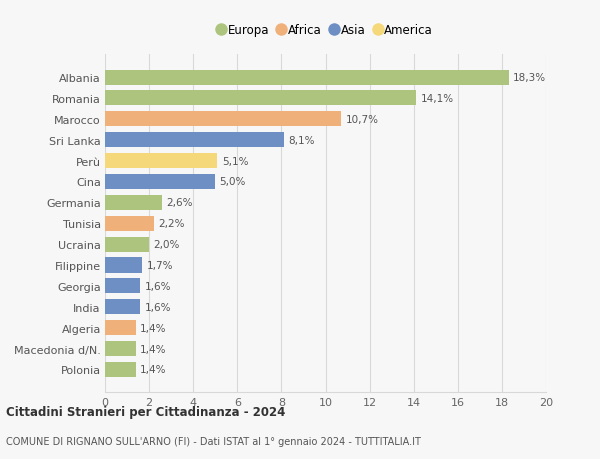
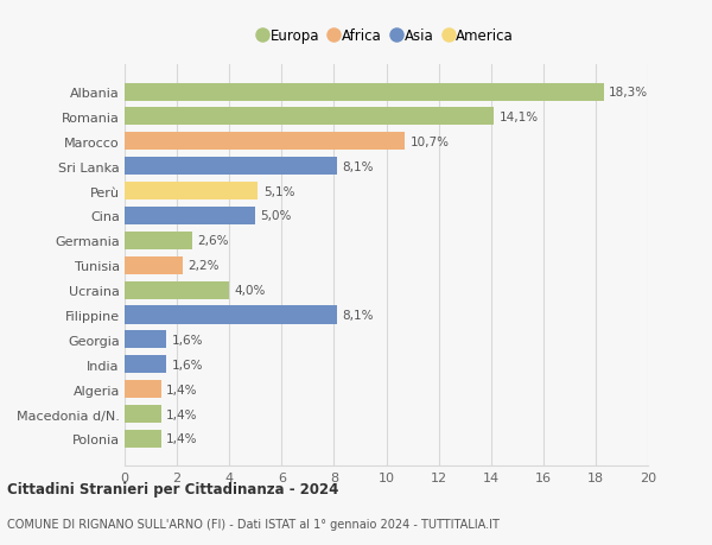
Ucraina: 2,0% -> 4,0%
Filippine: 1,7% -> 8,1%
